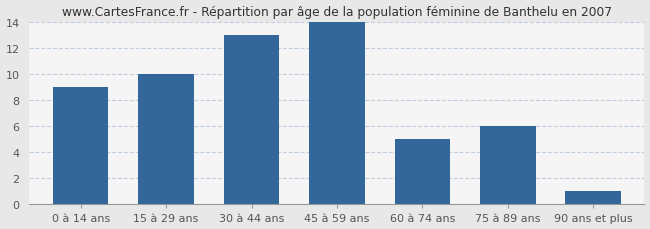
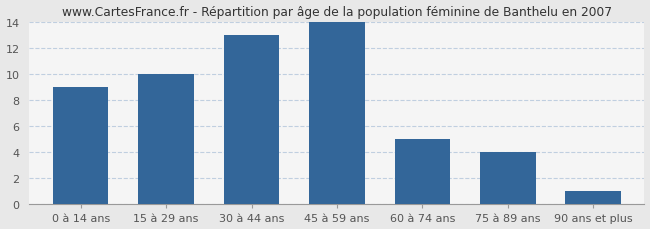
75 à 89 ans: 6 -> 4
